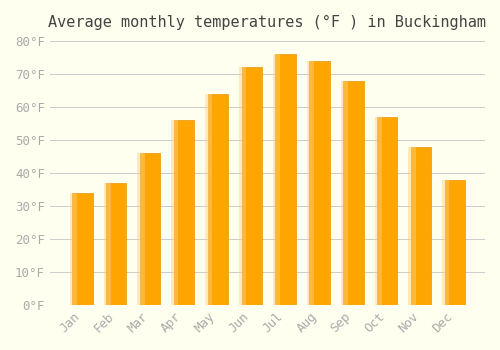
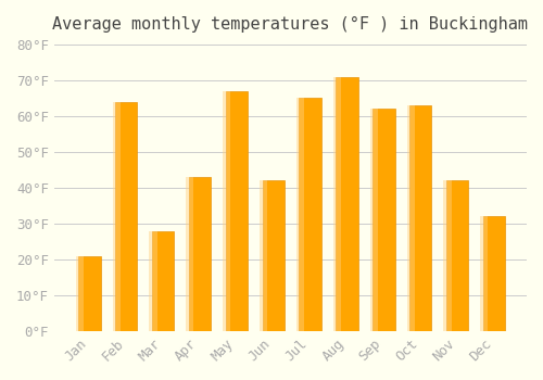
Jan: 34°F -> 21°F
Feb: 37°F -> 64°F
Mar: 46°F -> 28°F
Apr: 56°F -> 43°F
May: 64°F -> 67°F
Jun: 72°F -> 42°F
Jul: 76°F -> 65°F
Aug: 74°F -> 71°F
Sep: 68°F -> 62°F
Oct: 57°F -> 63°F
Nov: 48°F -> 42°F
Dec: 38°F -> 32°F
